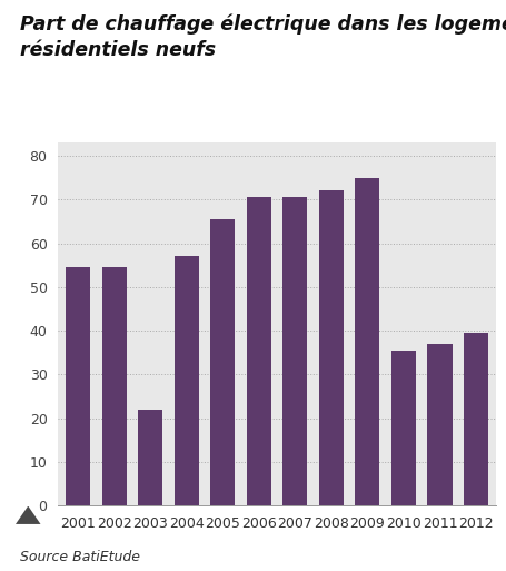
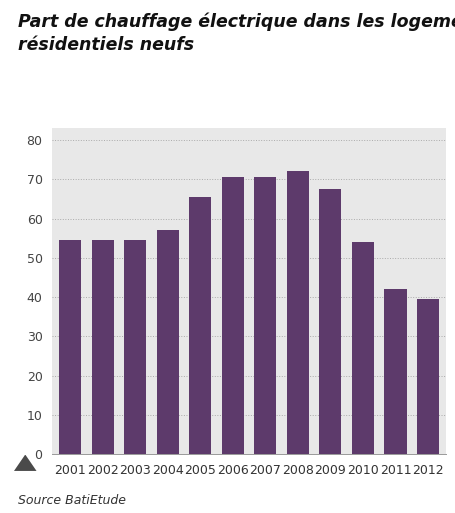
2003: 22.0 -> 54.5
2009: 75.0 -> 67.5
2010: 35.5 -> 54.0
2011: 37.0 -> 42.0
